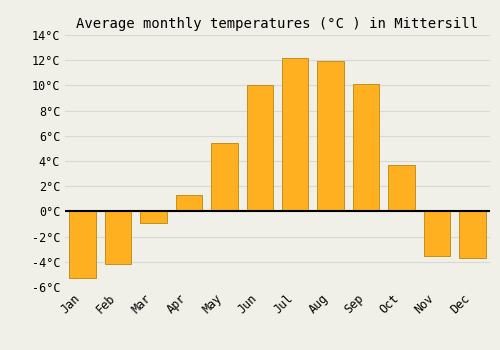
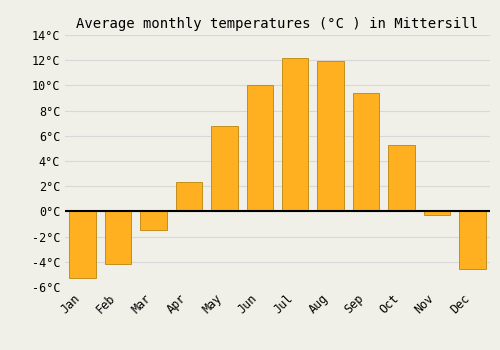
Mar: -0.9°C -> -1.5°C
Apr: 1.3°C -> 2.3°C
May: 5.4°C -> 6.8°C
Sep: 10.1°C -> 9.4°C
Oct: 3.7°C -> 5.3°C
Nov: -3.5°C -> -0.3°C
Dec: -3.7°C -> -4.6°C
